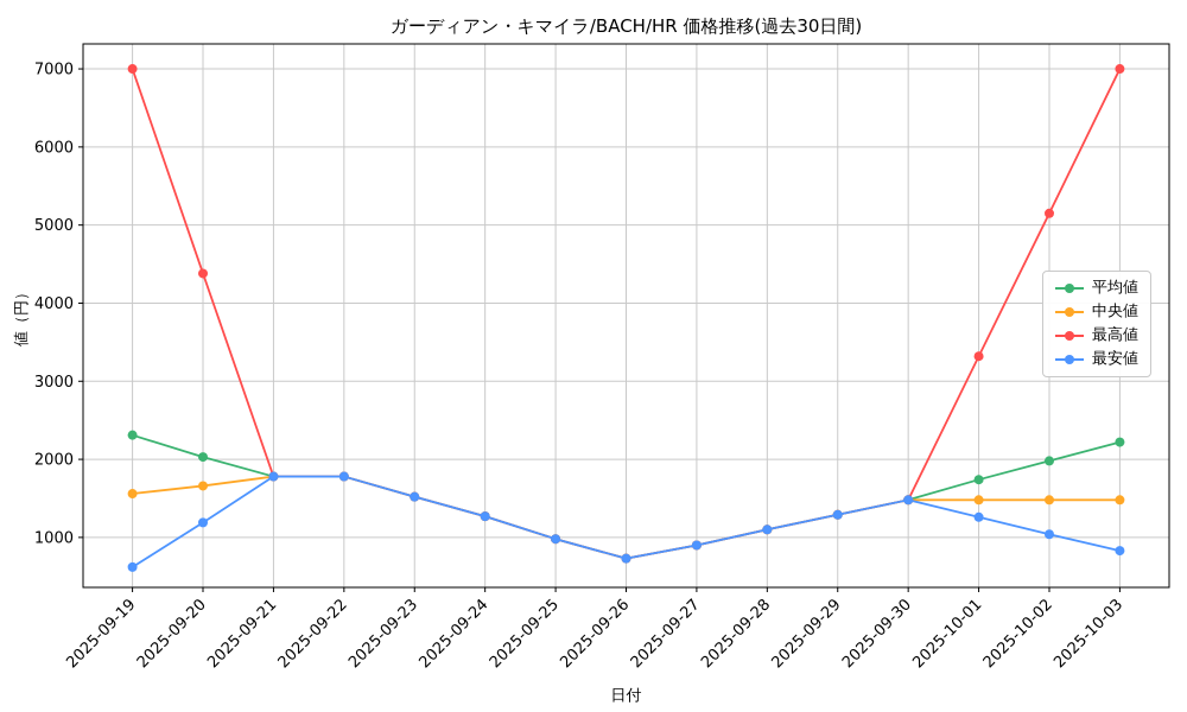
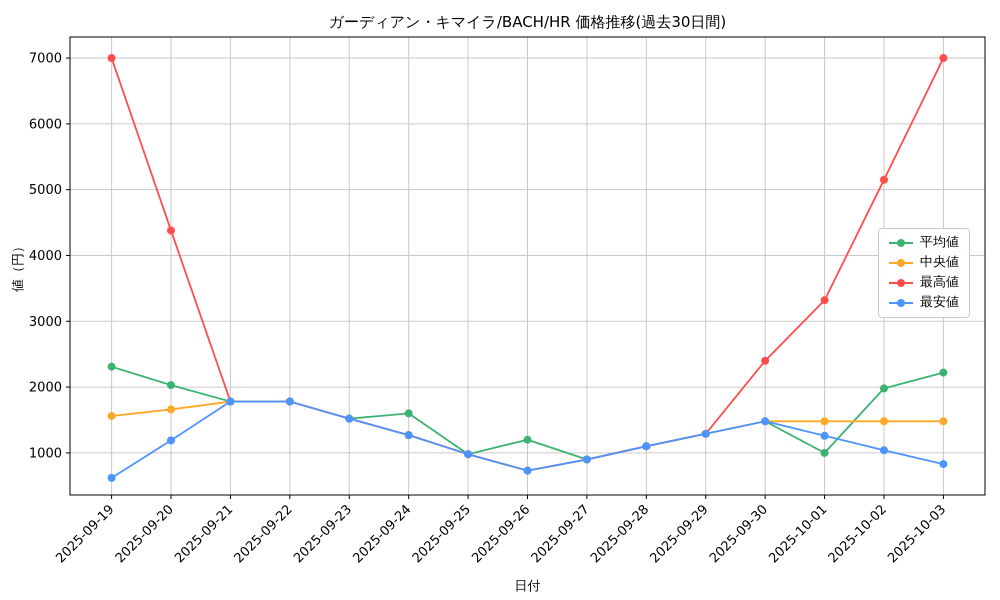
平均値/2025-09-24: 1300 -> 1600
平均値/2025-09-26: 700 -> 1200
最高値/2025-09-30: 1500 -> 2400
平均値/2025-10-01: 1700 -> 1000
